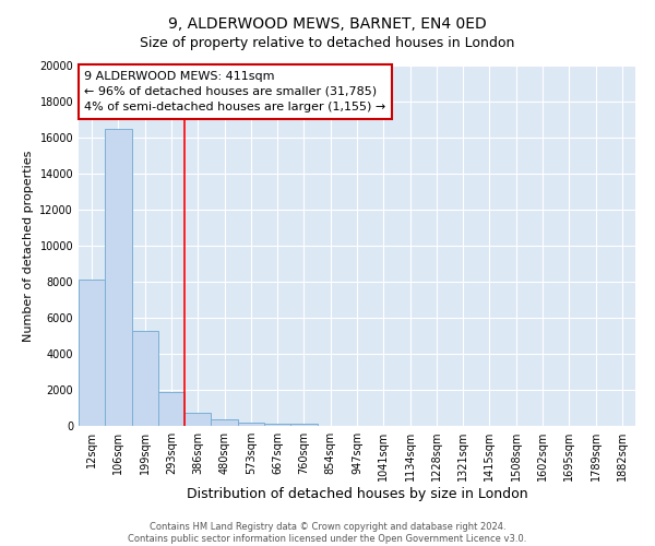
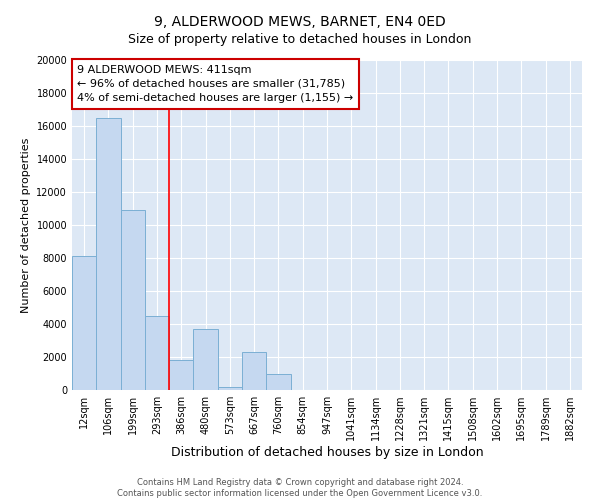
199sqm: 5300 -> 10900
293sqm: 1800 -> 4500
386sqm: 700 -> 1800
480sqm: 400 -> 3700
667sqm: 200 -> 2300
760sqm: 100 -> 1000
